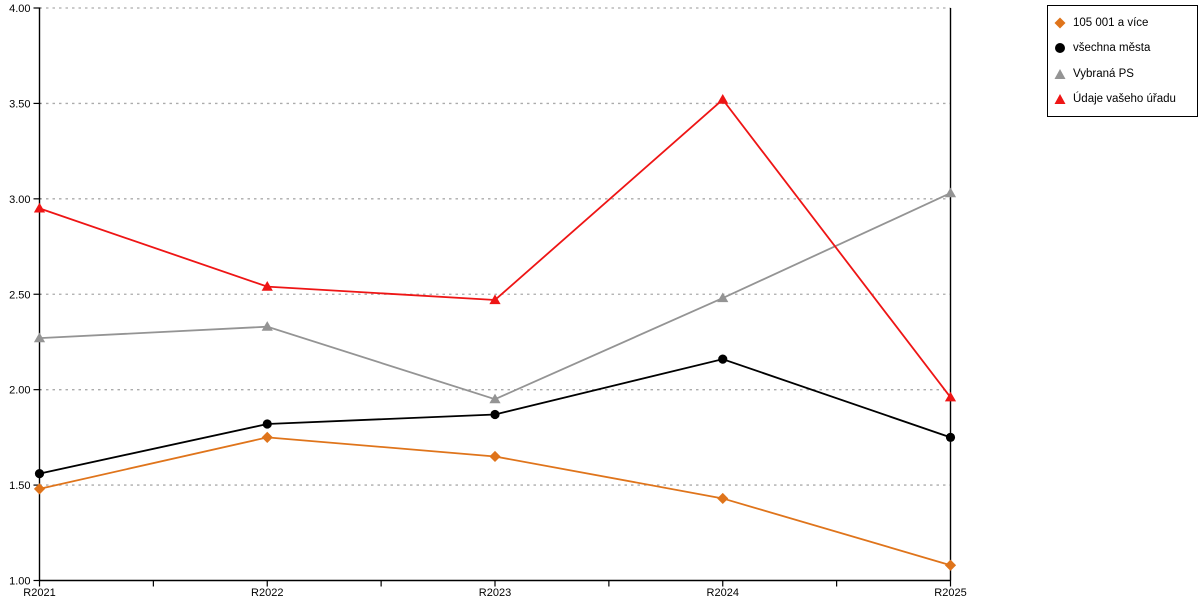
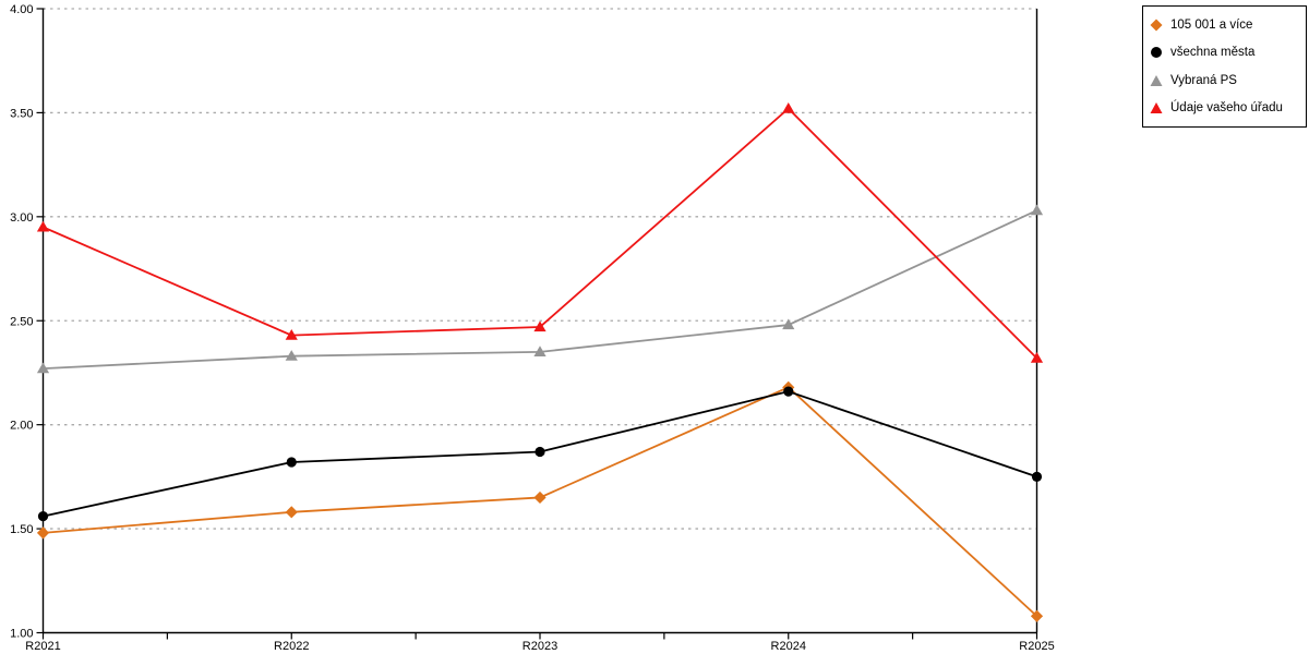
105 001 a více/R2022: 1.75 -> 1.58
Údaje vašeho úřadu/R2022: 2.54 -> 2.43
Vybraná PS/R2023: 1.95 -> 2.35
105 001 a více/R2024: 1.43 -> 2.18
Údaje vašeho úřadu/R2025: 1.96 -> 2.32
